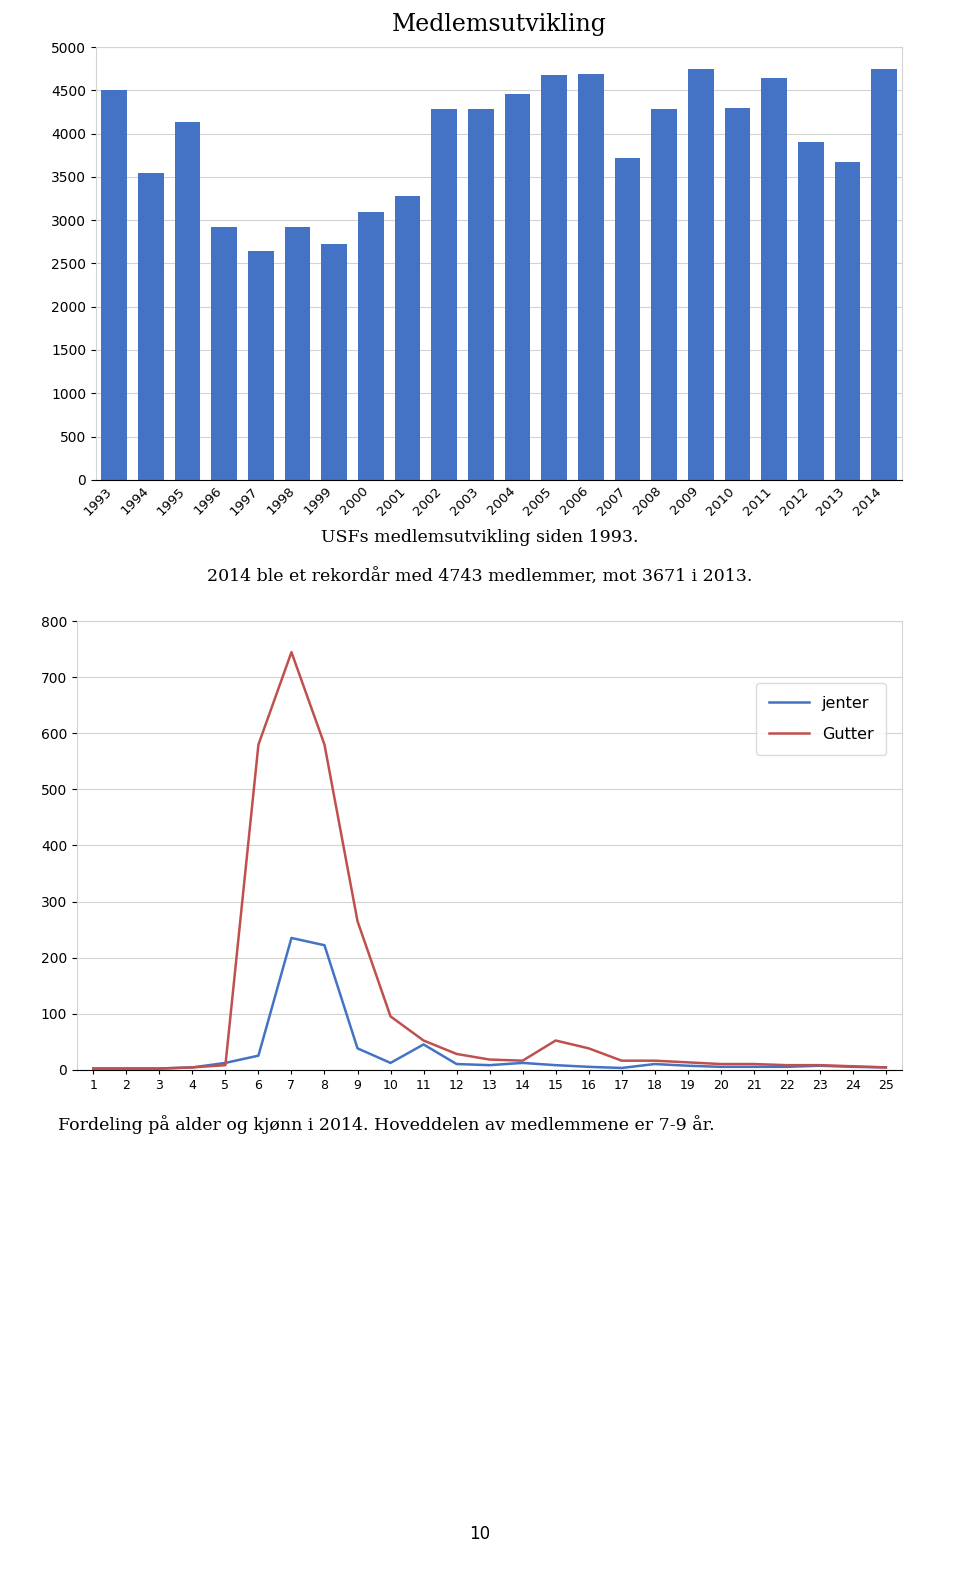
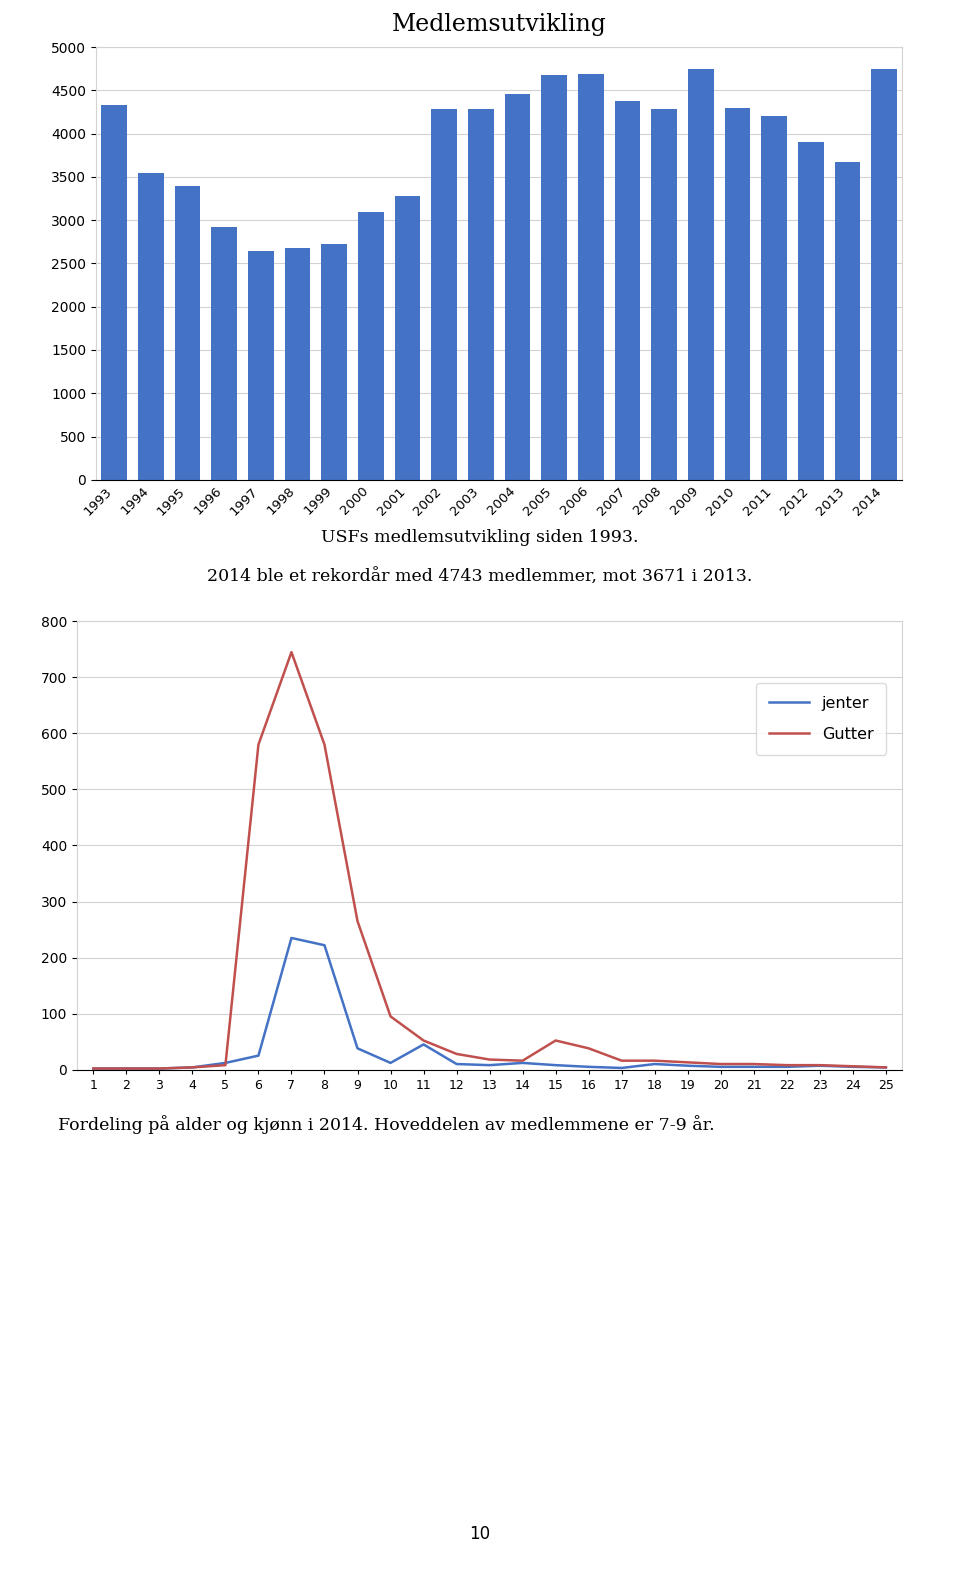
Medlemsutvikling/1993: 4500 -> 4330
Medlemsutvikling/1995: 4140 -> 3400
Medlemsutvikling/1998: 2920 -> 2680
Medlemsutvikling/2007: 3720 -> 4380
Medlemsutvikling/2011: 4640 -> 4200
